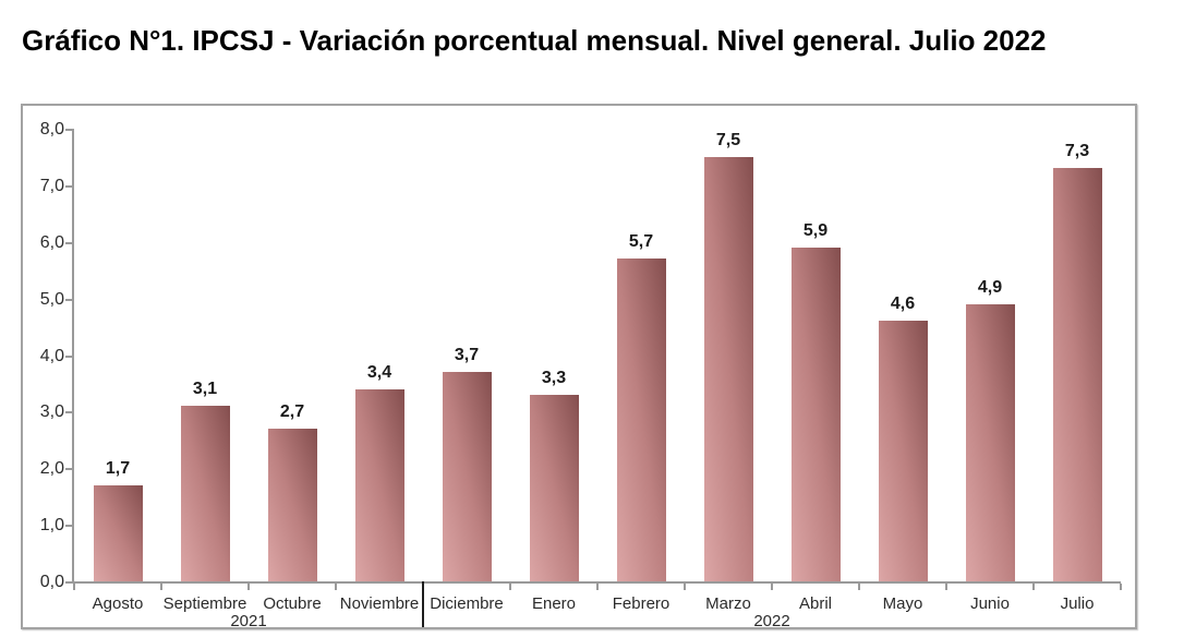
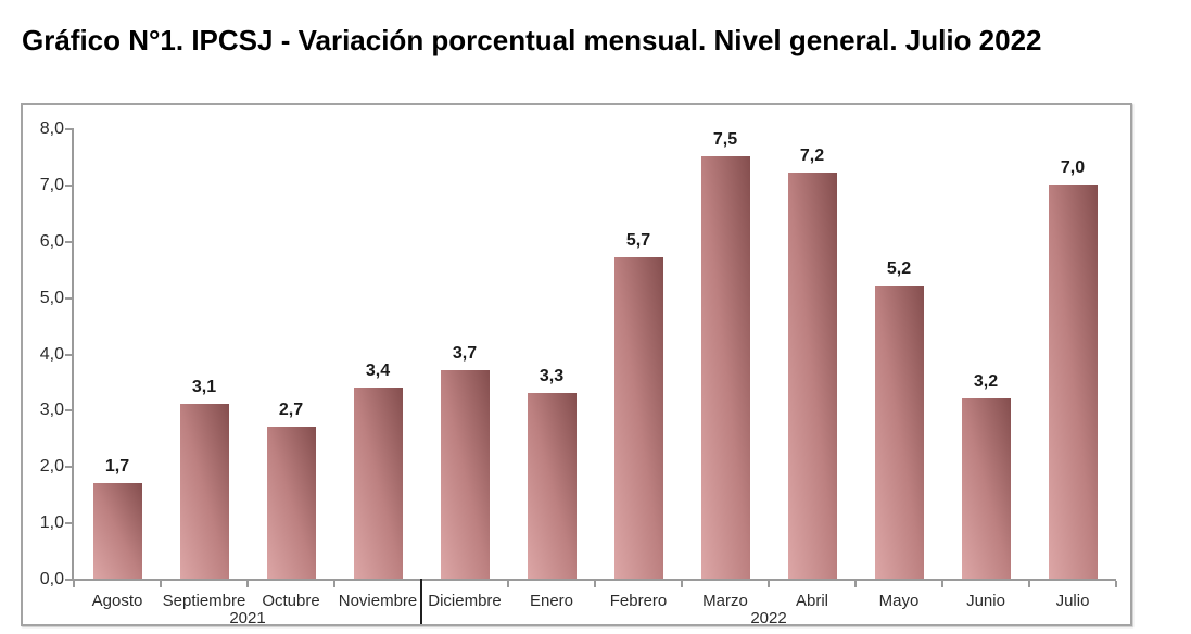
Abril: 5,9 -> 7,2
Mayo: 4,6 -> 5,2
Junio: 4,9 -> 3,2
Julio: 7,3 -> 7,0
